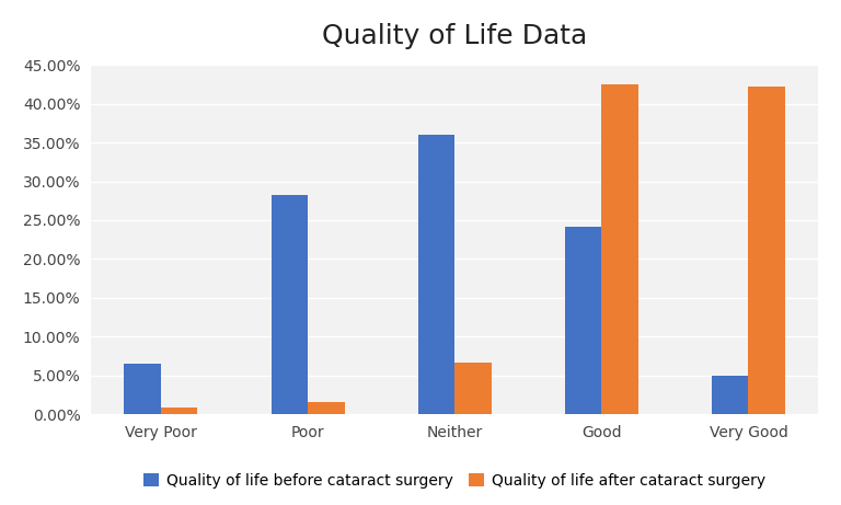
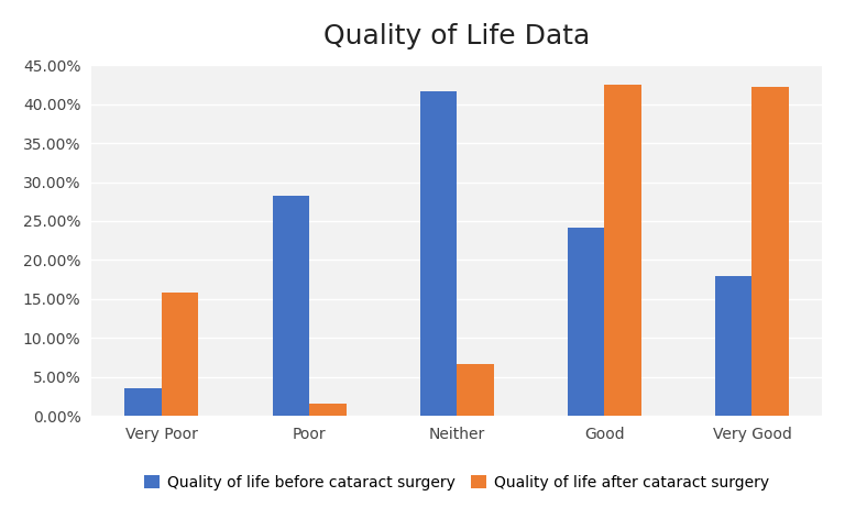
Quality of life before cataract surgery/Very Poor: 6.5% -> 3.6%
Quality of life after cataract surgery/Very Poor: 0.9% -> 15.8%
Quality of life before cataract surgery/Neither: 36.0% -> 41.6%
Quality of life before cataract surgery/Very Good: 5.0% -> 18.0%
